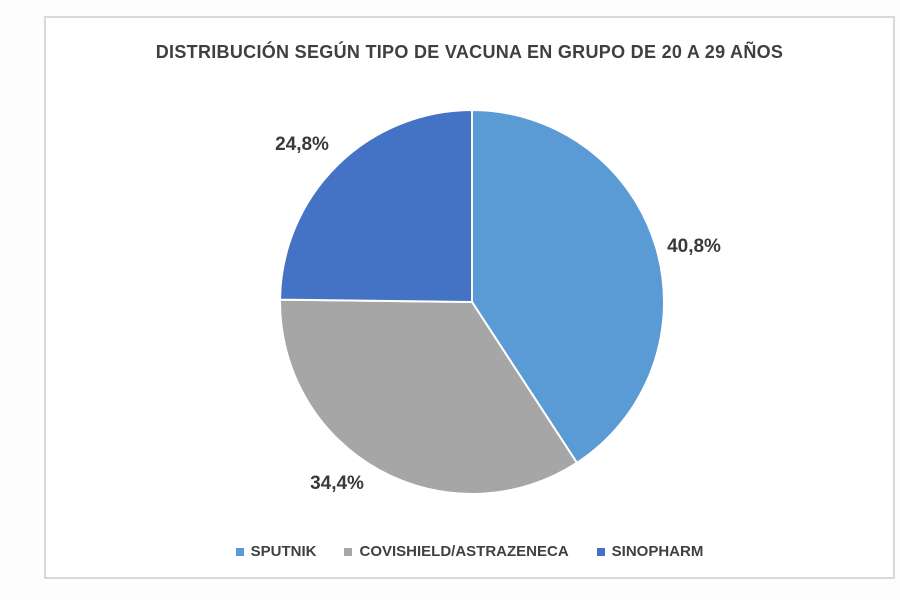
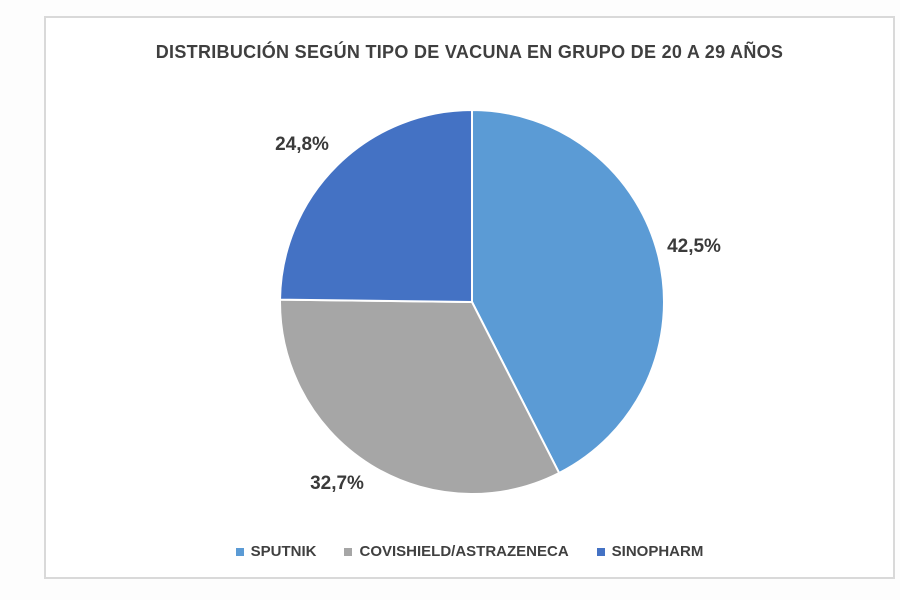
SPUTNIK: 40,8% -> 42,5%
COVISHIELD/ASTRAZENECA: 34,4% -> 32,7%
